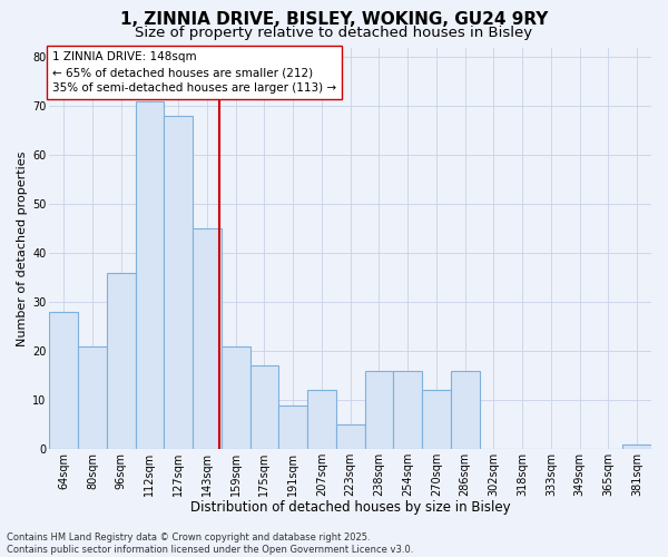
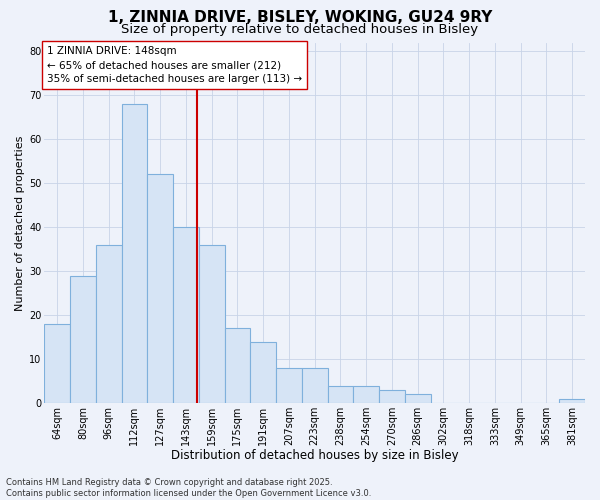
64sqm: 28 -> 18
80sqm: 21 -> 29
112sqm: 71 -> 68
127sqm: 68 -> 52
143sqm: 45 -> 40
159sqm: 21 -> 36
191sqm: 9 -> 14
207sqm: 12 -> 8
223sqm: 5 -> 8
238sqm: 16 -> 4
254sqm: 16 -> 4
270sqm: 12 -> 3
286sqm: 16 -> 2
